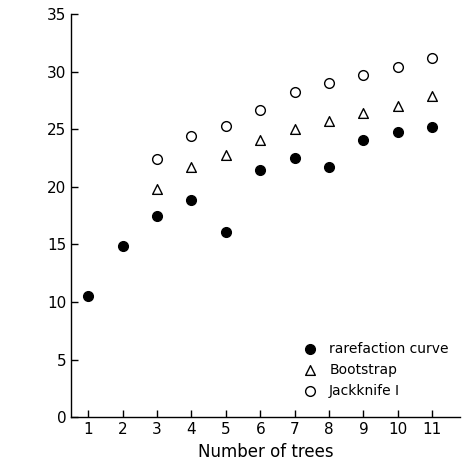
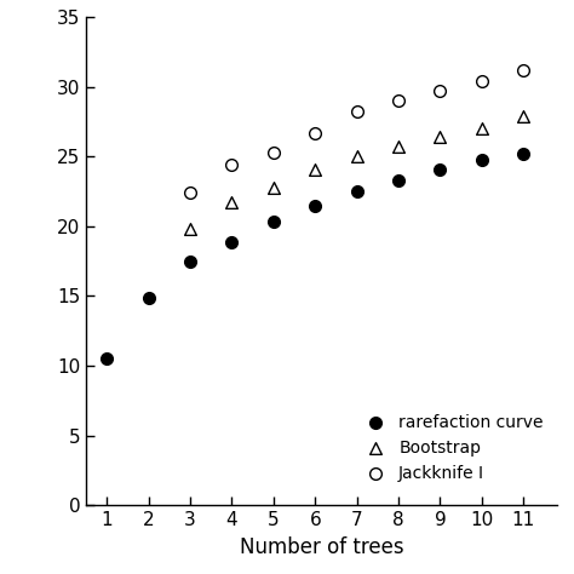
rarefaction curve/5: 16.1 -> 20.3
rarefaction curve/8: 21.7 -> 23.3
